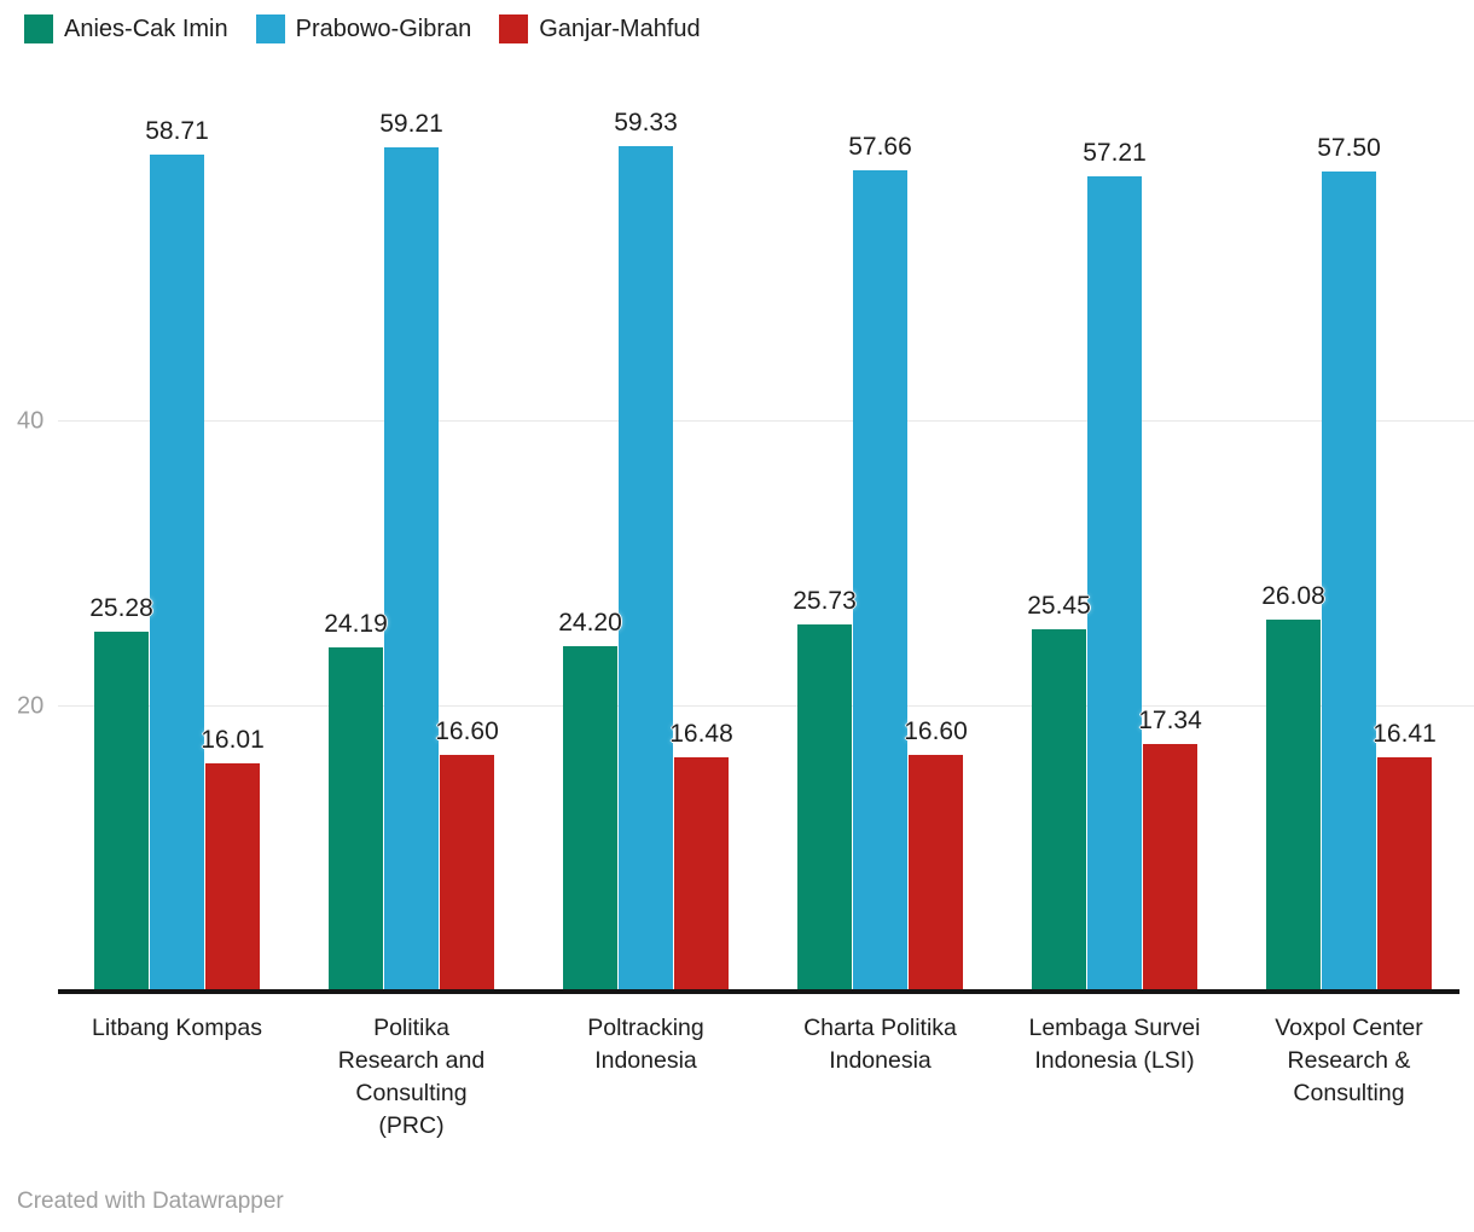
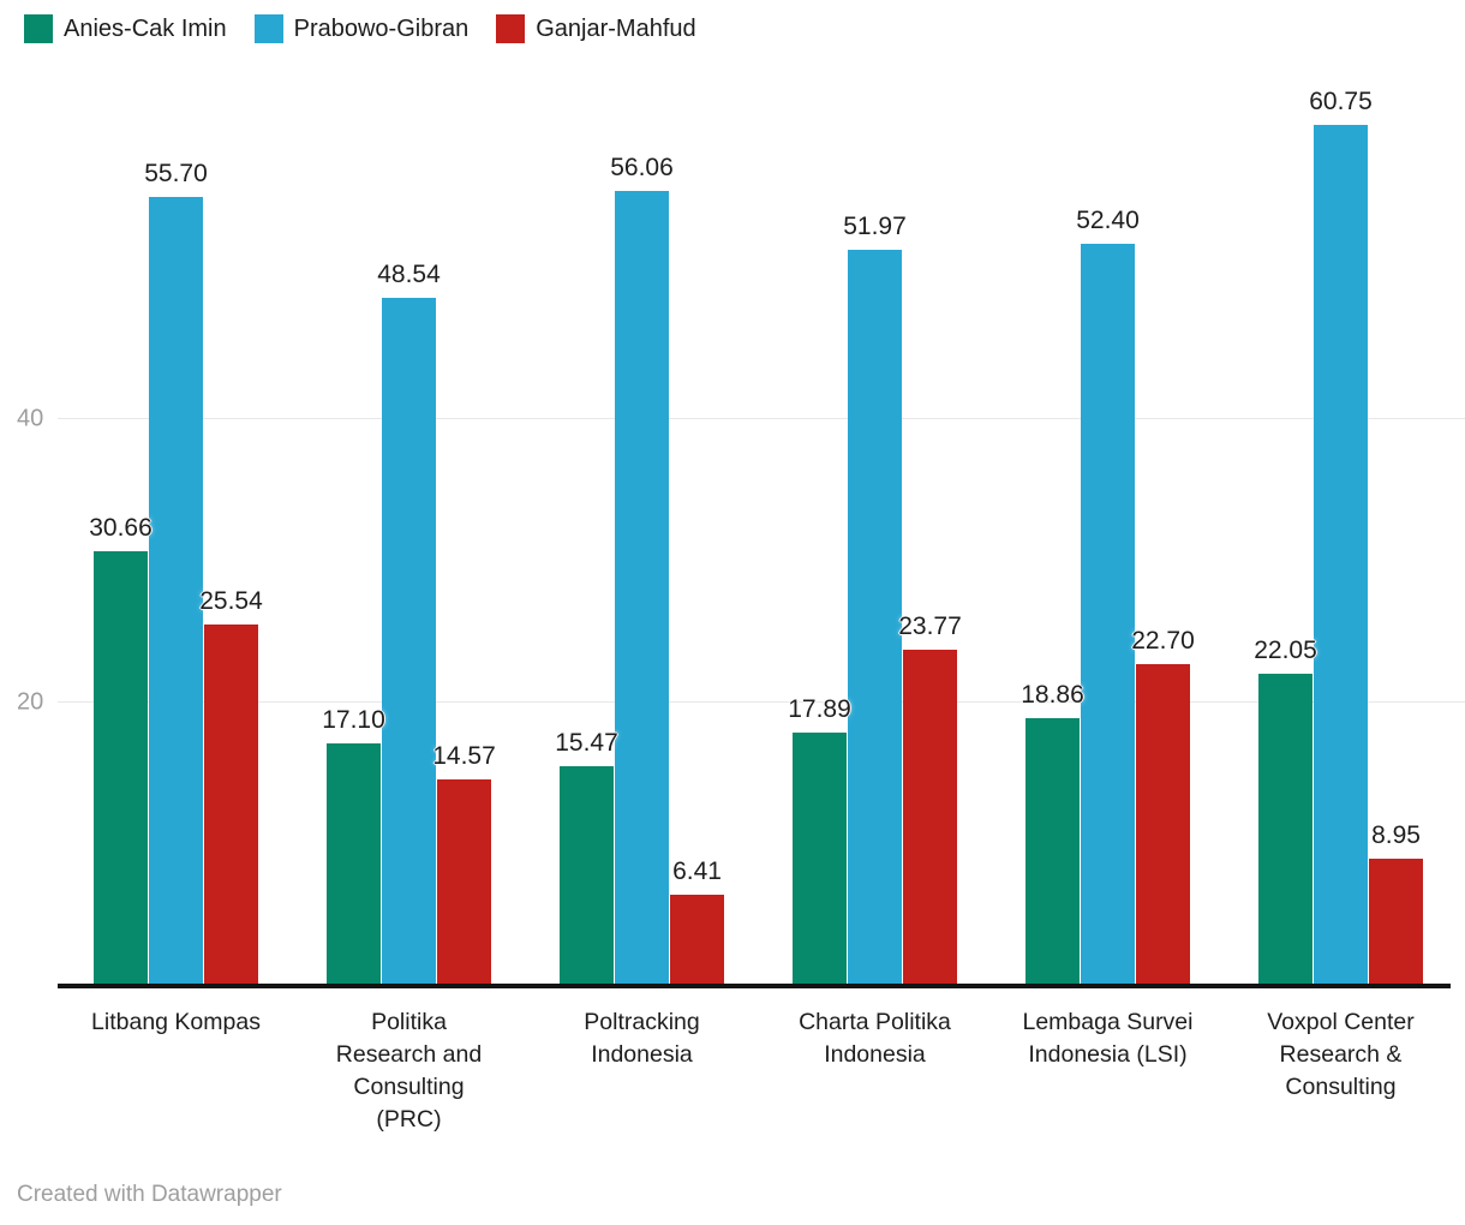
Anies-Cak Imin/Litbang Kompas: 25.28 -> 30.66
Prabowo-Gibran/Litbang Kompas: 58.71 -> 55.70
Ganjar-Mahfud/Litbang Kompas: 16.01 -> 25.54
Anies-Cak Imin/Politika Research and Consulting (PRC): 24.19 -> 17.10
Prabowo-Gibran/Politika Research and Consulting (PRC): 59.21 -> 48.54
Ganjar-Mahfud/Politika Research and Consulting (PRC): 16.60 -> 14.57
Anies-Cak Imin/Poltracking Indonesia: 24.20 -> 15.47
Prabowo-Gibran/Poltracking Indonesia: 59.33 -> 56.06
Ganjar-Mahfud/Poltracking Indonesia: 16.48 -> 6.41
Anies-Cak Imin/Charta Politika Indonesia: 25.73 -> 17.89
Prabowo-Gibran/Charta Politika Indonesia: 57.66 -> 51.97
Ganjar-Mahfud/Charta Politika Indonesia: 16.60 -> 23.77
Anies-Cak Imin/Lembaga Survei Indonesia (LSI): 25.45 -> 18.86
Prabowo-Gibran/Lembaga Survei Indonesia (LSI): 57.21 -> 52.40
Ganjar-Mahfud/Lembaga Survei Indonesia (LSI): 17.34 -> 22.70
Anies-Cak Imin/Voxpol Center Research & Consulting: 26.08 -> 22.05
Prabowo-Gibran/Voxpol Center Research & Consulting: 57.50 -> 60.75
Ganjar-Mahfud/Voxpol Center Research & Consulting: 16.41 -> 8.95
